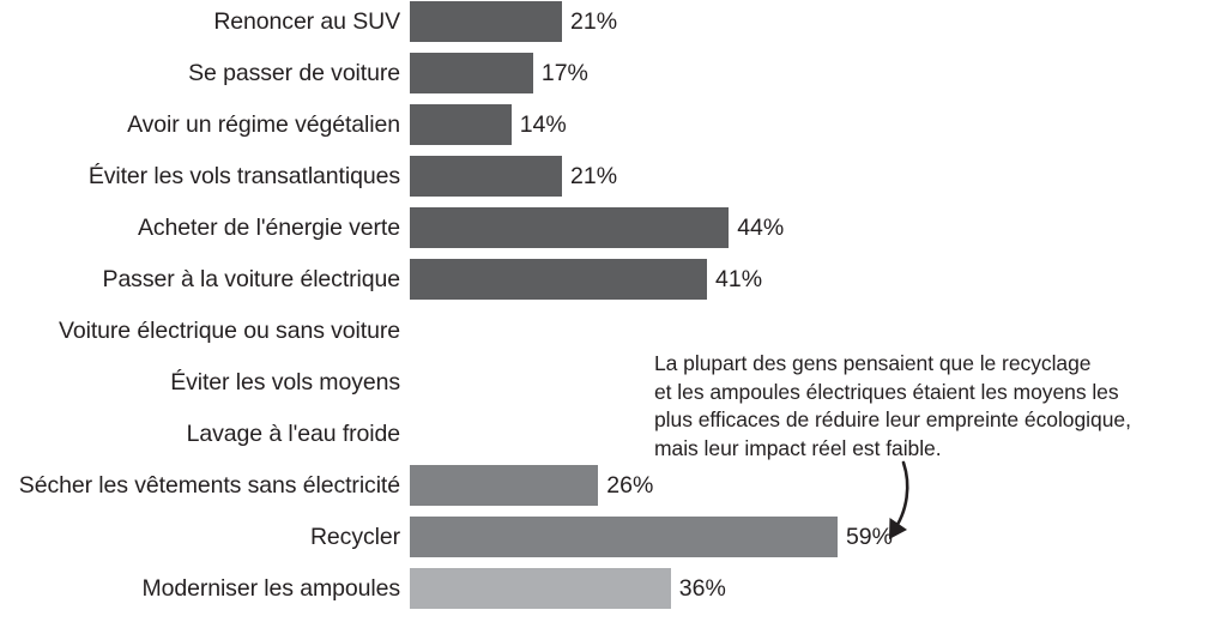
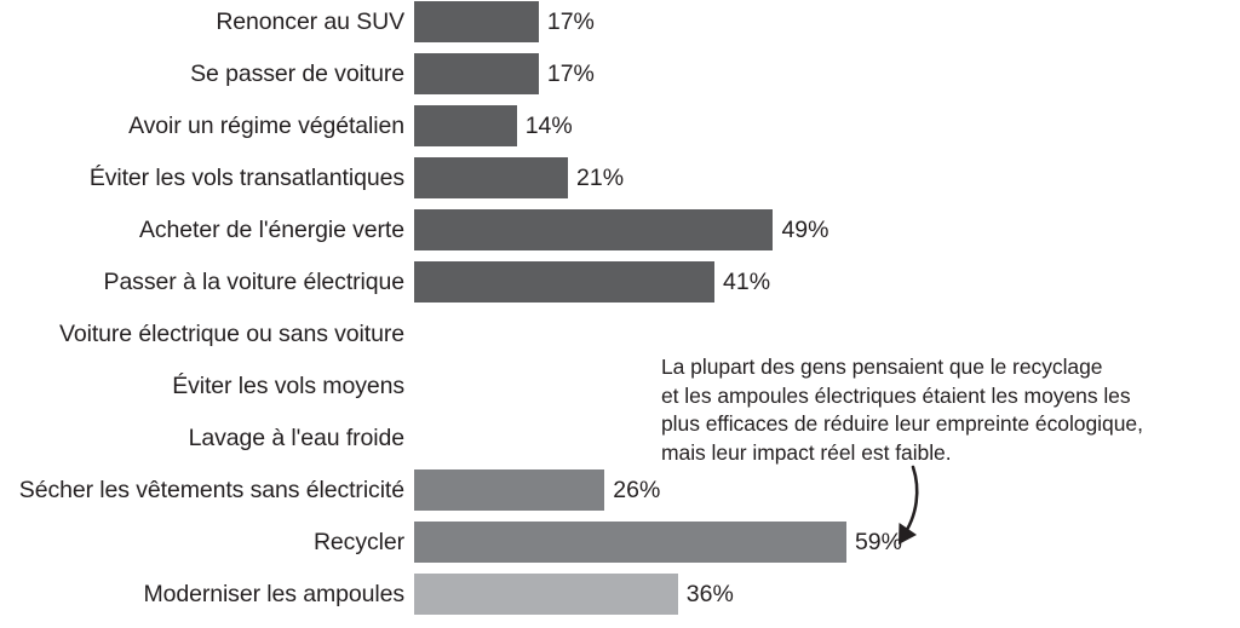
Renoncer au SUV: 21% -> 17%
Acheter de l'énergie verte: 44% -> 49%
